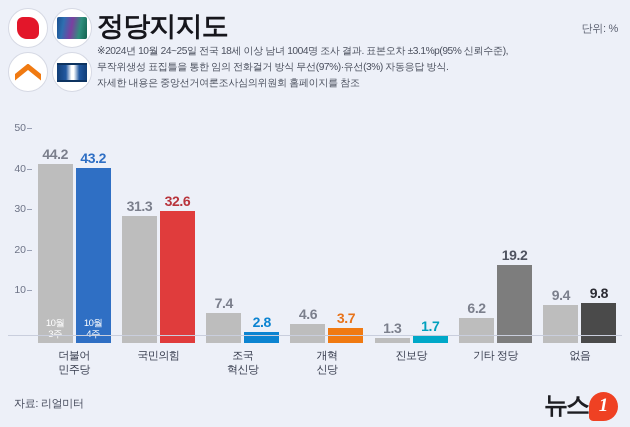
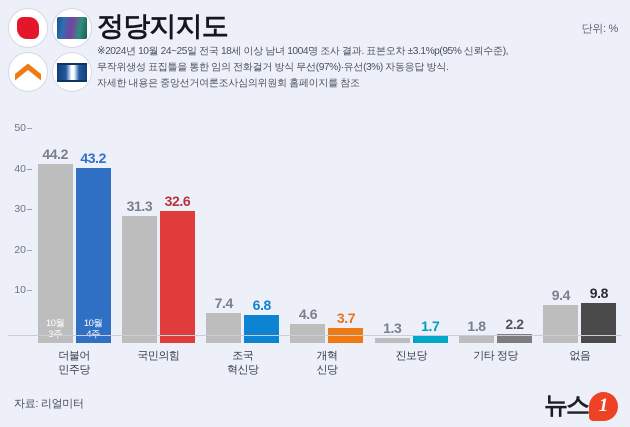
10월 4주/조국 혁신당: 2.8 -> 6.8
10월 3주/기타 정당: 6.2 -> 1.8
10월 4주/기타 정당: 19.2 -> 2.2
